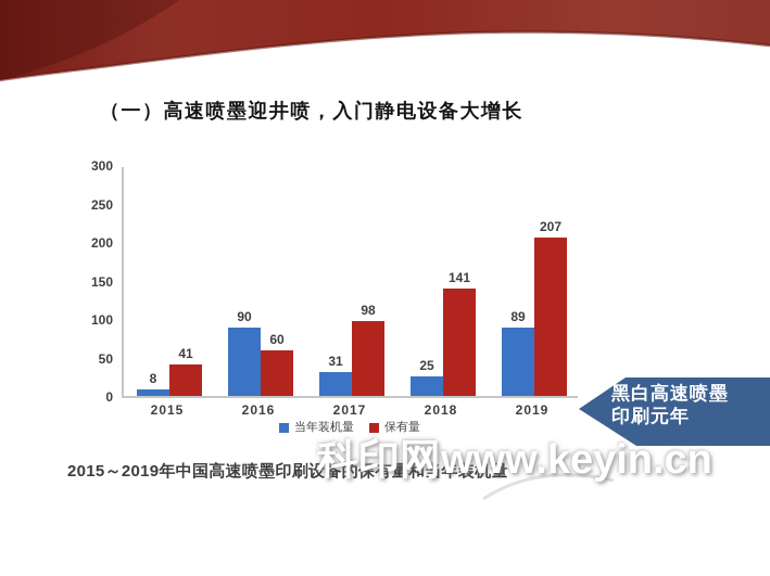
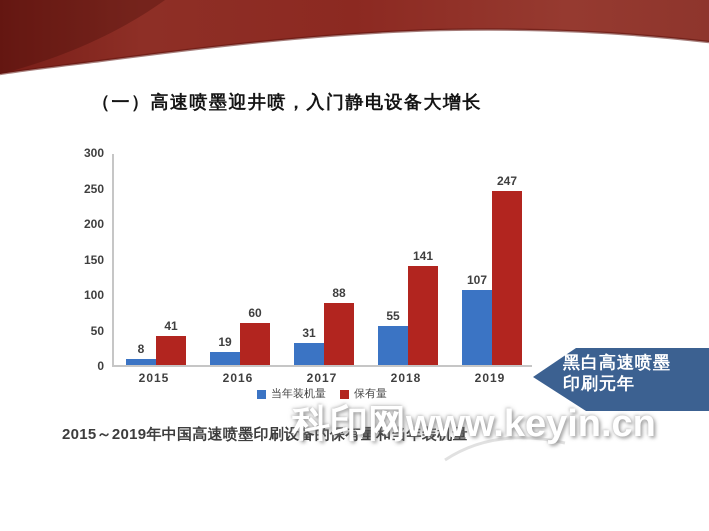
当年装机量/2016: 90 -> 19
保有量/2017: 98 -> 88
当年装机量/2018: 25 -> 55
当年装机量/2019: 89 -> 107
保有量/2019: 207 -> 247
